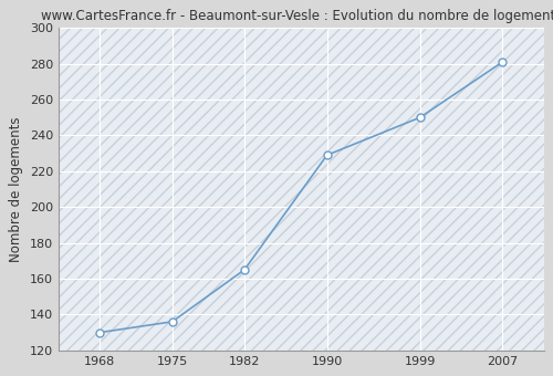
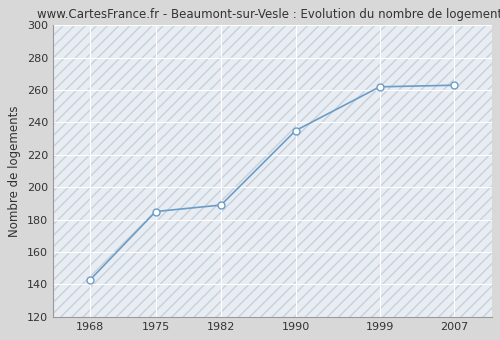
1968: 130 -> 143
1975: 136 -> 185
1982: 165 -> 189
1990: 229 -> 235
1999: 250 -> 262
2007: 281 -> 263
